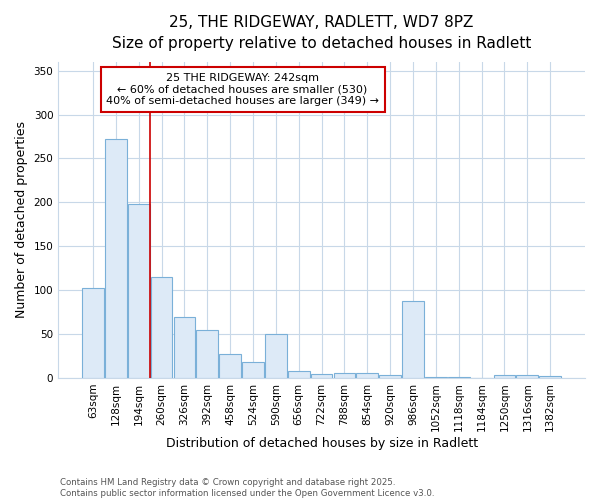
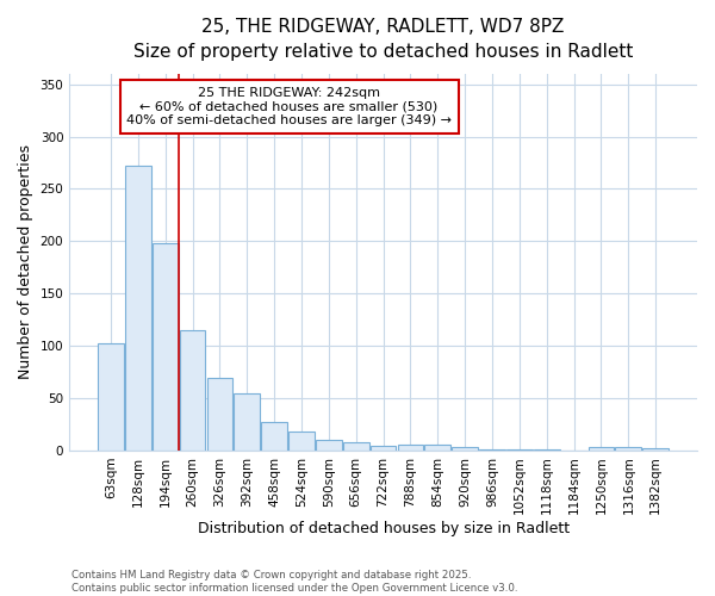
590sqm: 50 -> 10
986sqm: 88 -> 1
